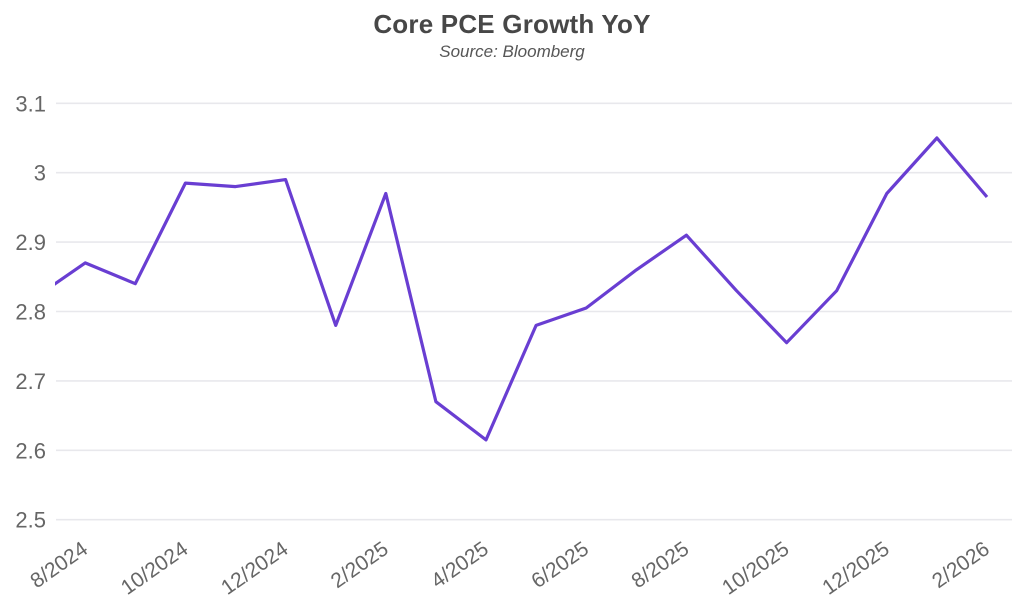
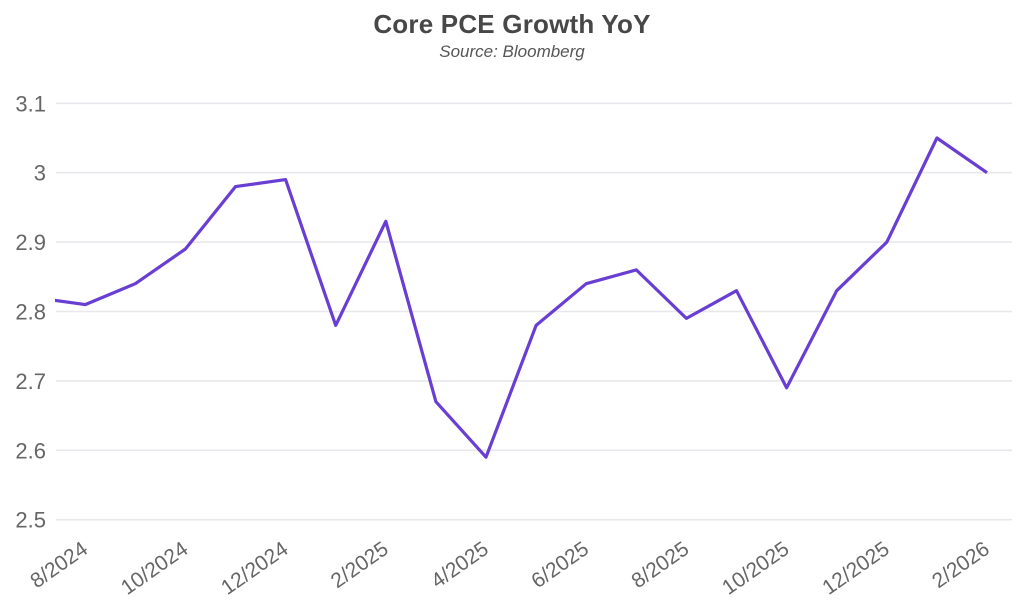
8/2024: 2.87 -> 2.81
10/2024: 2.98 -> 2.89
2/2025: 2.97 -> 2.93
4/2025: 2.62 -> 2.59
6/2025: 2.81 -> 2.84
8/2025: 2.91 -> 2.79
10/2025: 2.75 -> 2.69
12/2025: 2.97 -> 2.90
2/2026: 2.96 -> 3.00
